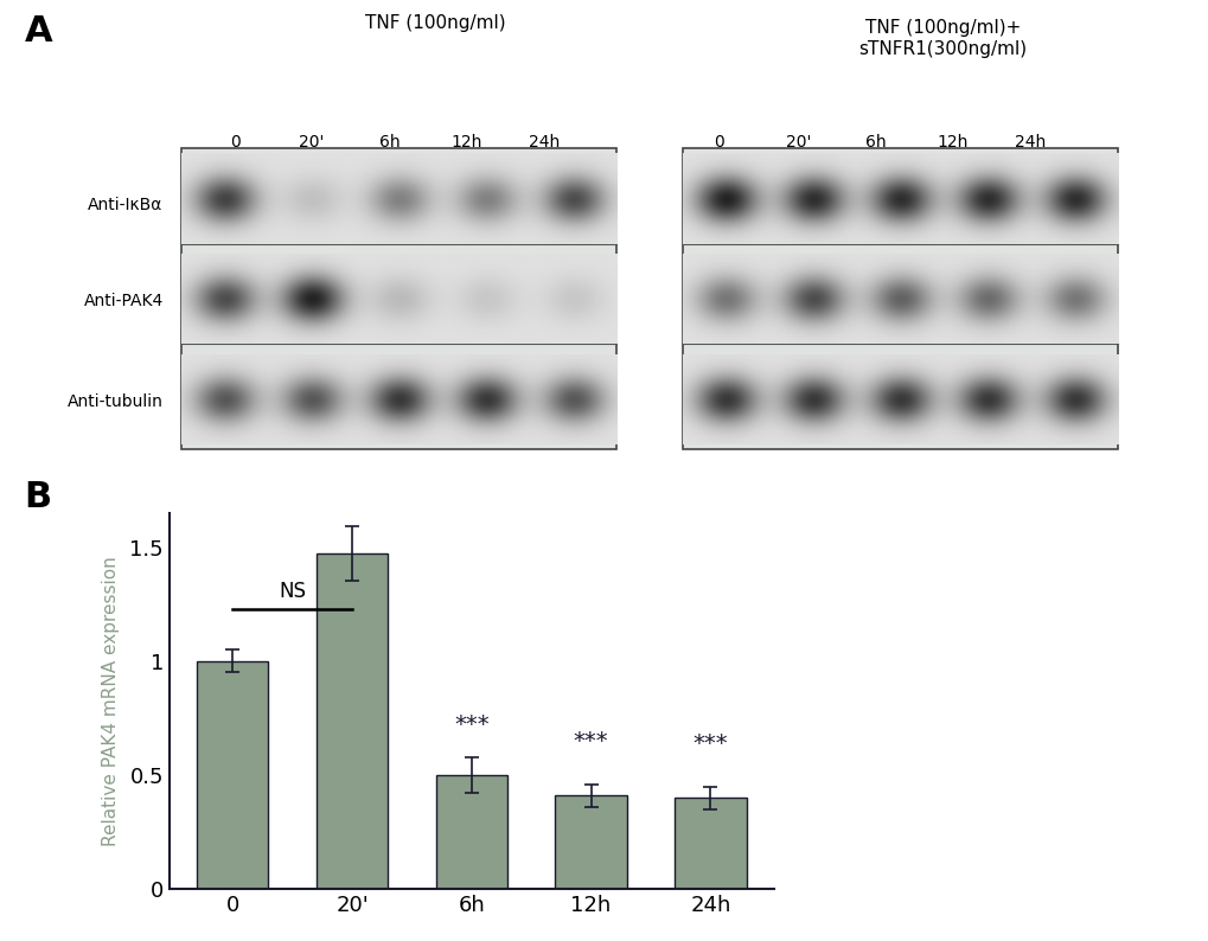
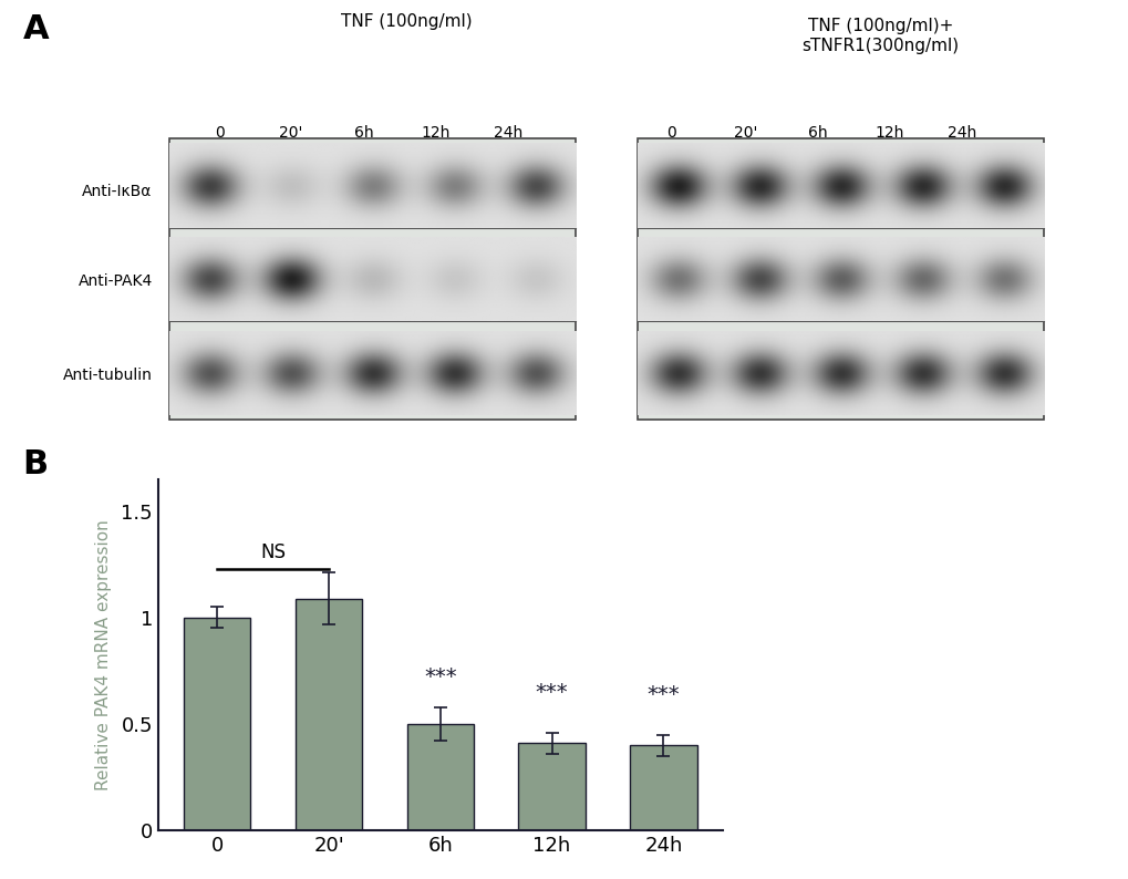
20': 1.47 -> 1.09
